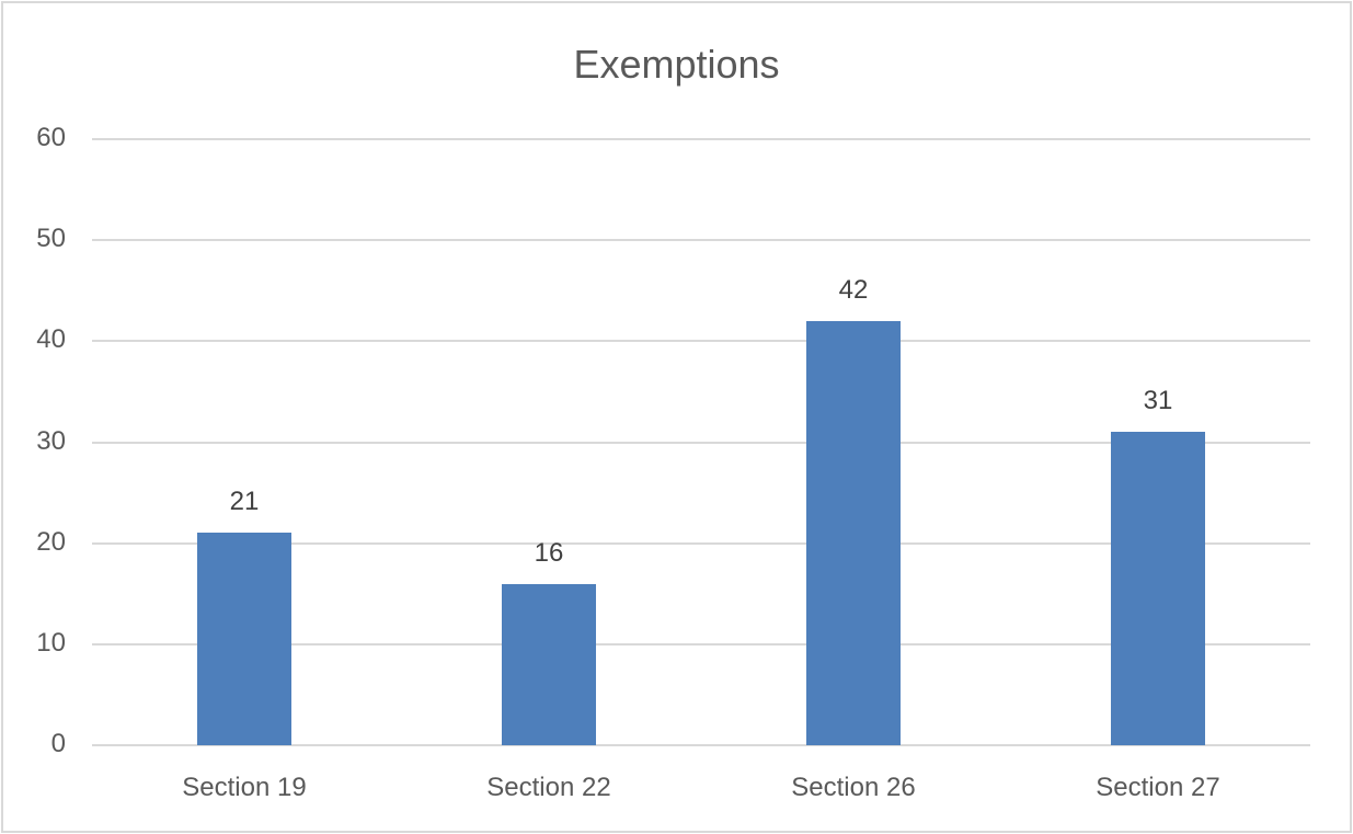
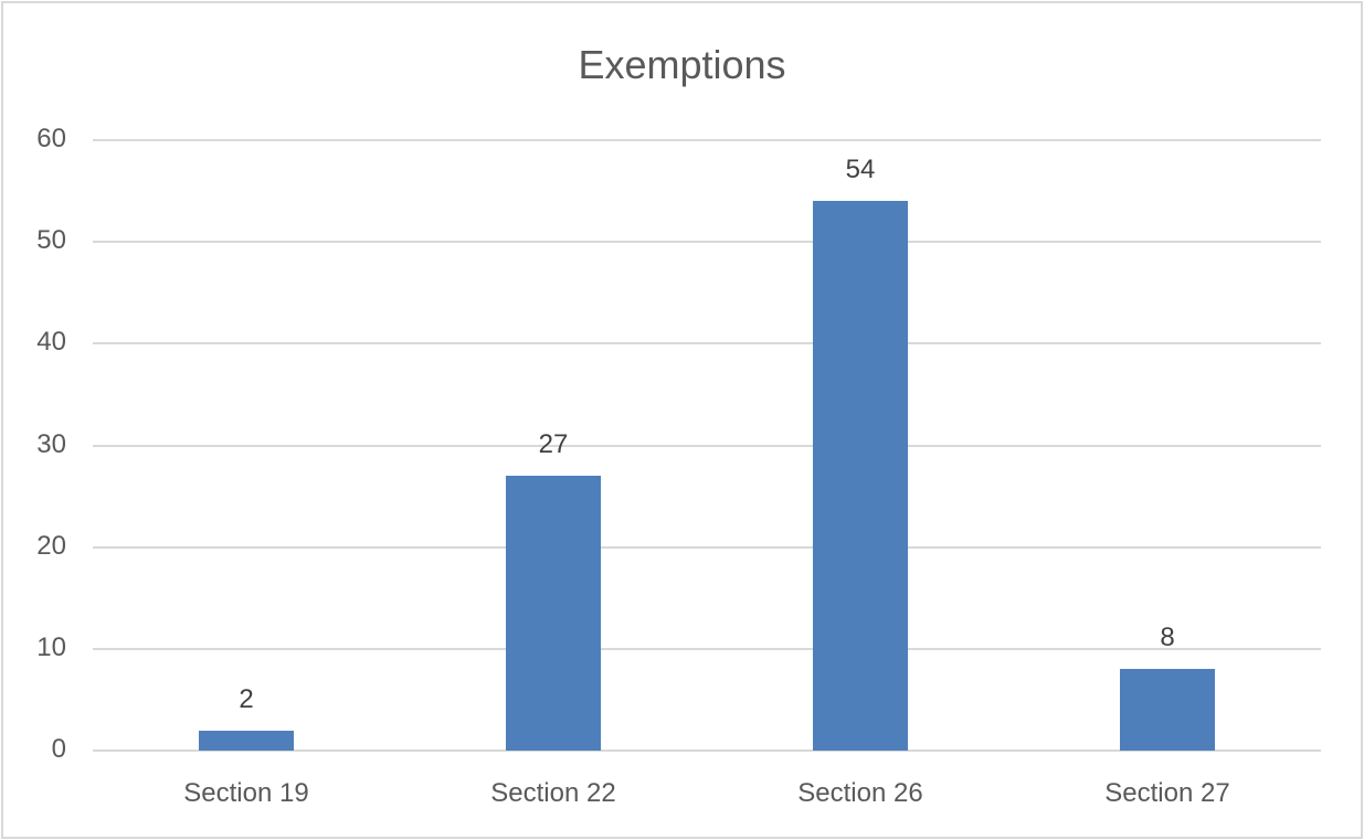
Section 19: 21 -> 2
Section 22: 16 -> 27
Section 26: 42 -> 54
Section 27: 31 -> 8
